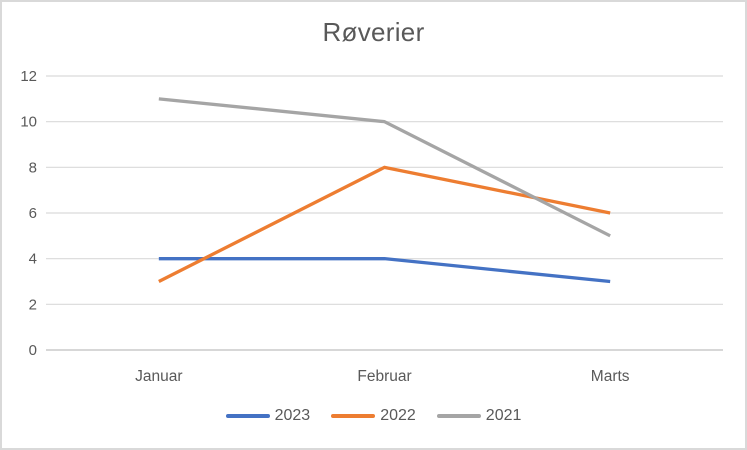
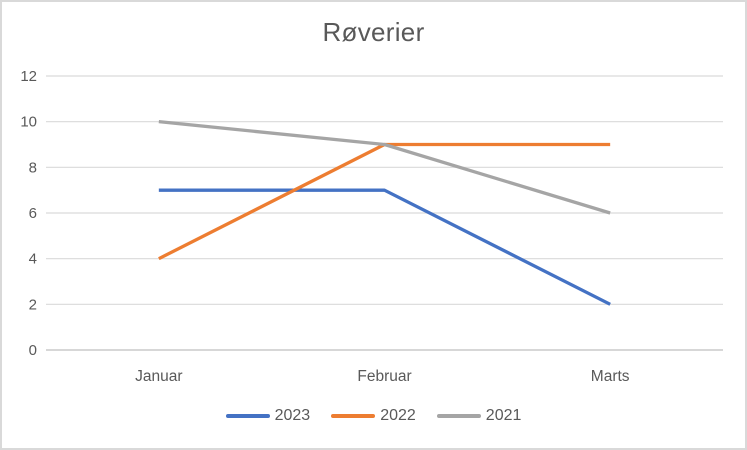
2023/Januar: 4 -> 7
2022/Januar: 3 -> 4
2021/Januar: 11 -> 10
2023/Februar: 4 -> 7
2022/Februar: 8 -> 9
2021/Februar: 10 -> 9
2023/Marts: 3 -> 2
2022/Marts: 6 -> 9
2021/Marts: 5 -> 6
